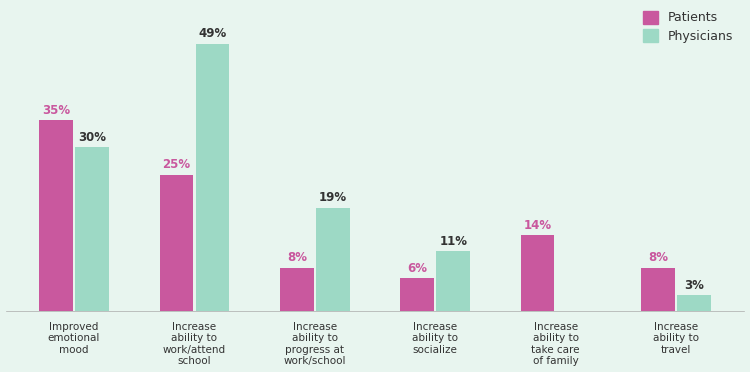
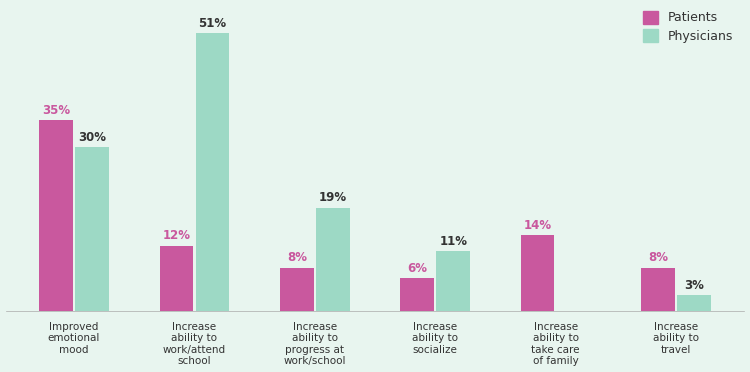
Patients/Increase ability to work/attend school: 25% -> 12%
Physicians/Increase ability to work/attend school: 49% -> 51%
